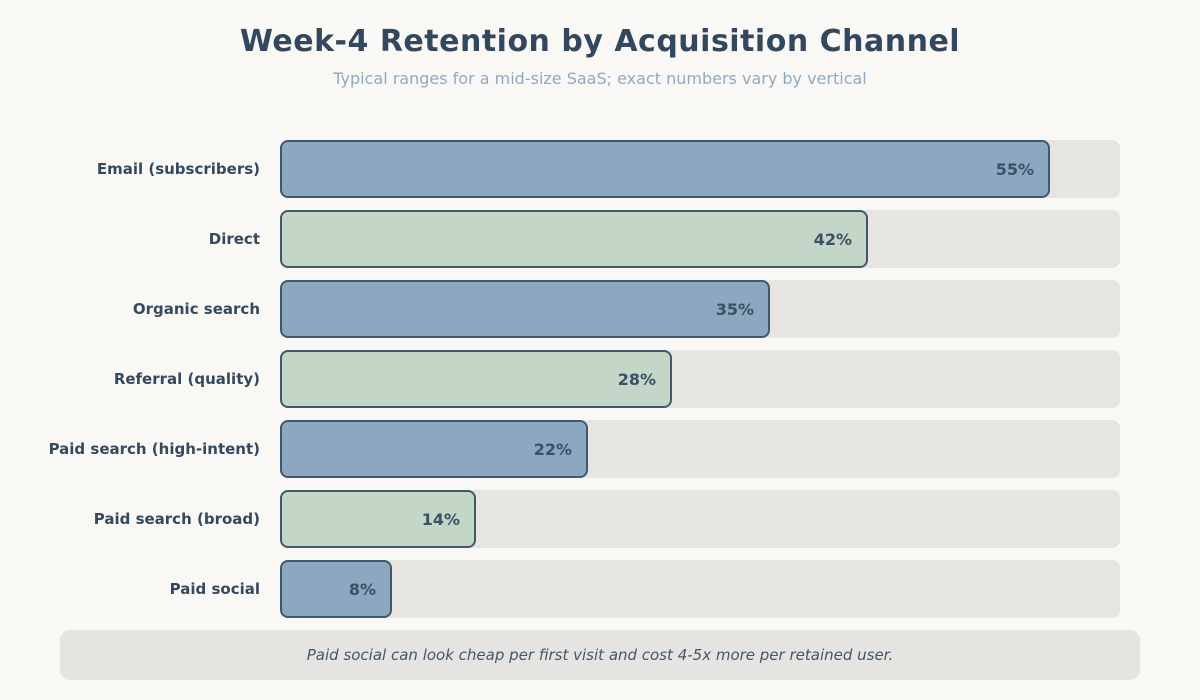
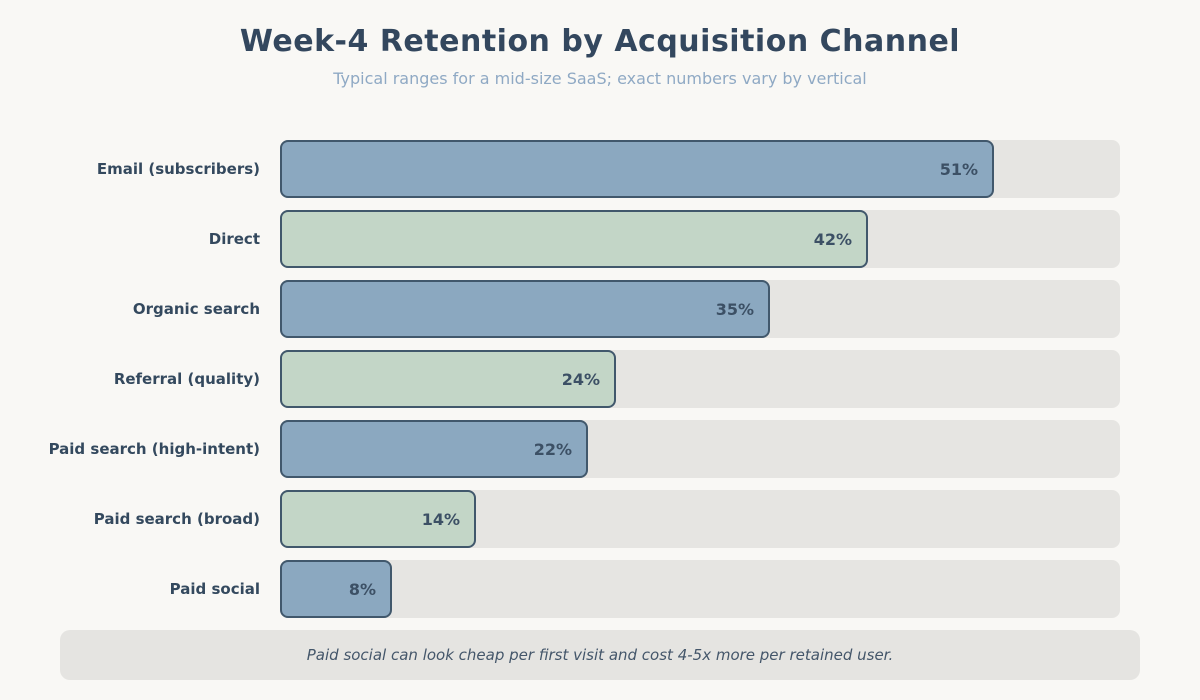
Email (subscribers): 55% -> 51%
Referral (quality): 28% -> 24%
